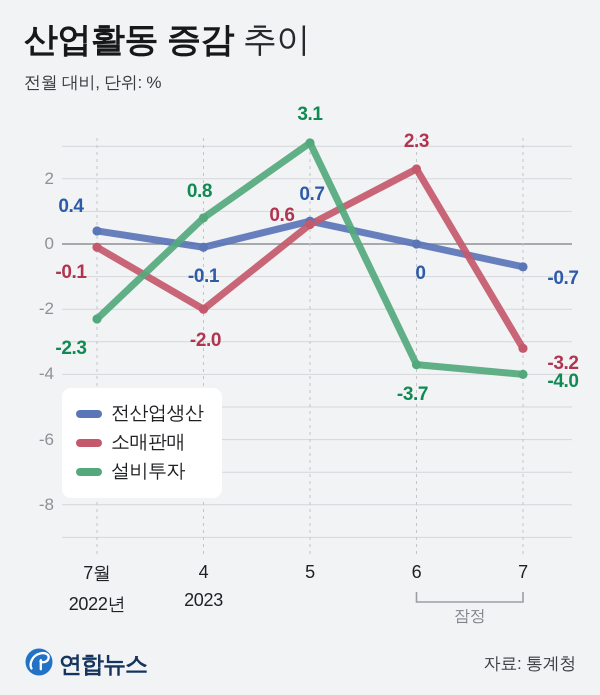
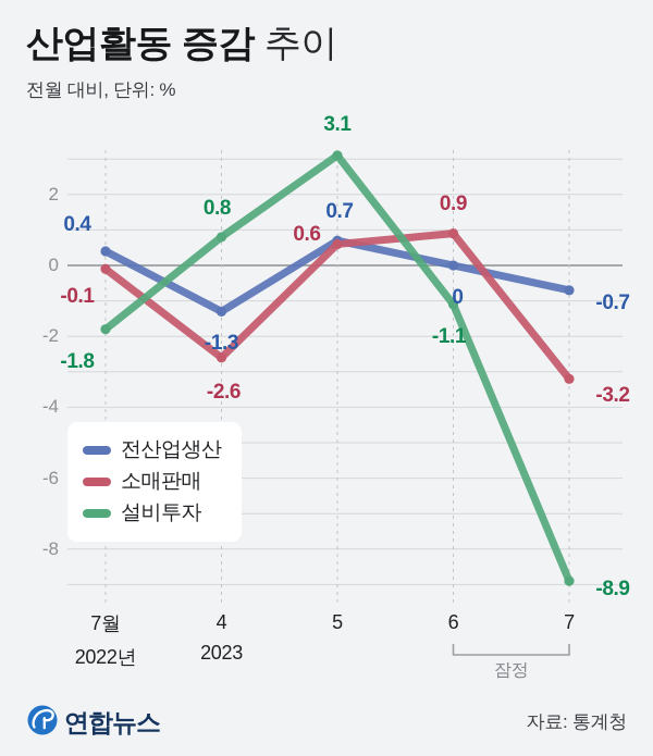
설비투자/7월: -2.3 -> -1.8
전산업생산/4: -0.1 -> -1.3
소매판매/4: -2.0 -> -2.6
소매판매/6: 2.3 -> 0.9
설비투자/6: -3.7 -> -1.1
설비투자/7: -4.0 -> -8.9
